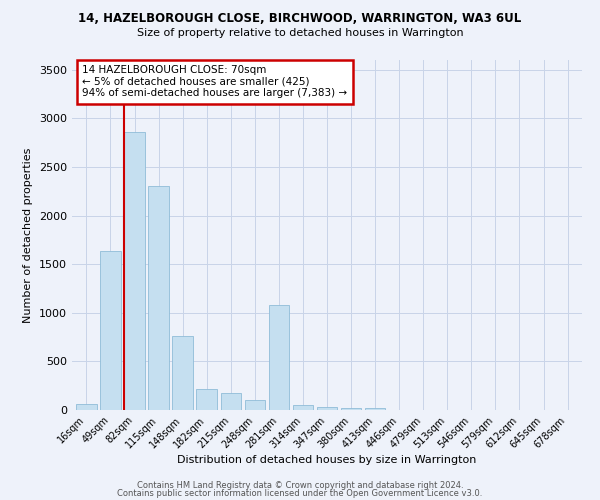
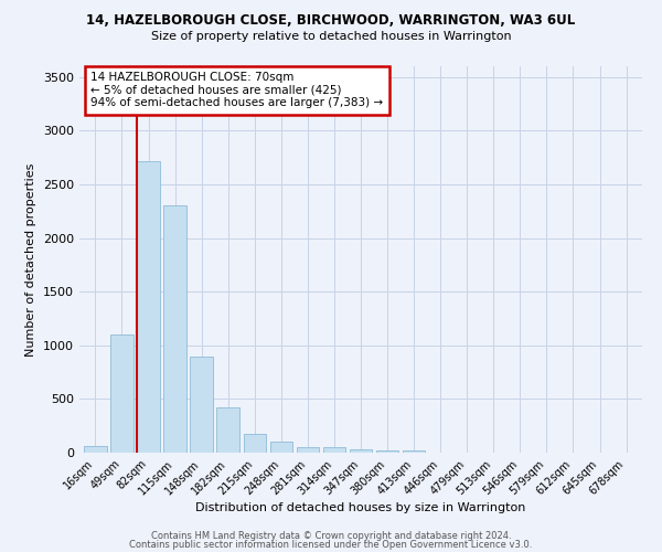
49sqm: 1640 -> 1100
82sqm: 2860 -> 2720
148sqm: 760 -> 890
182sqm: 220 -> 420
281sqm: 1080 -> 60
